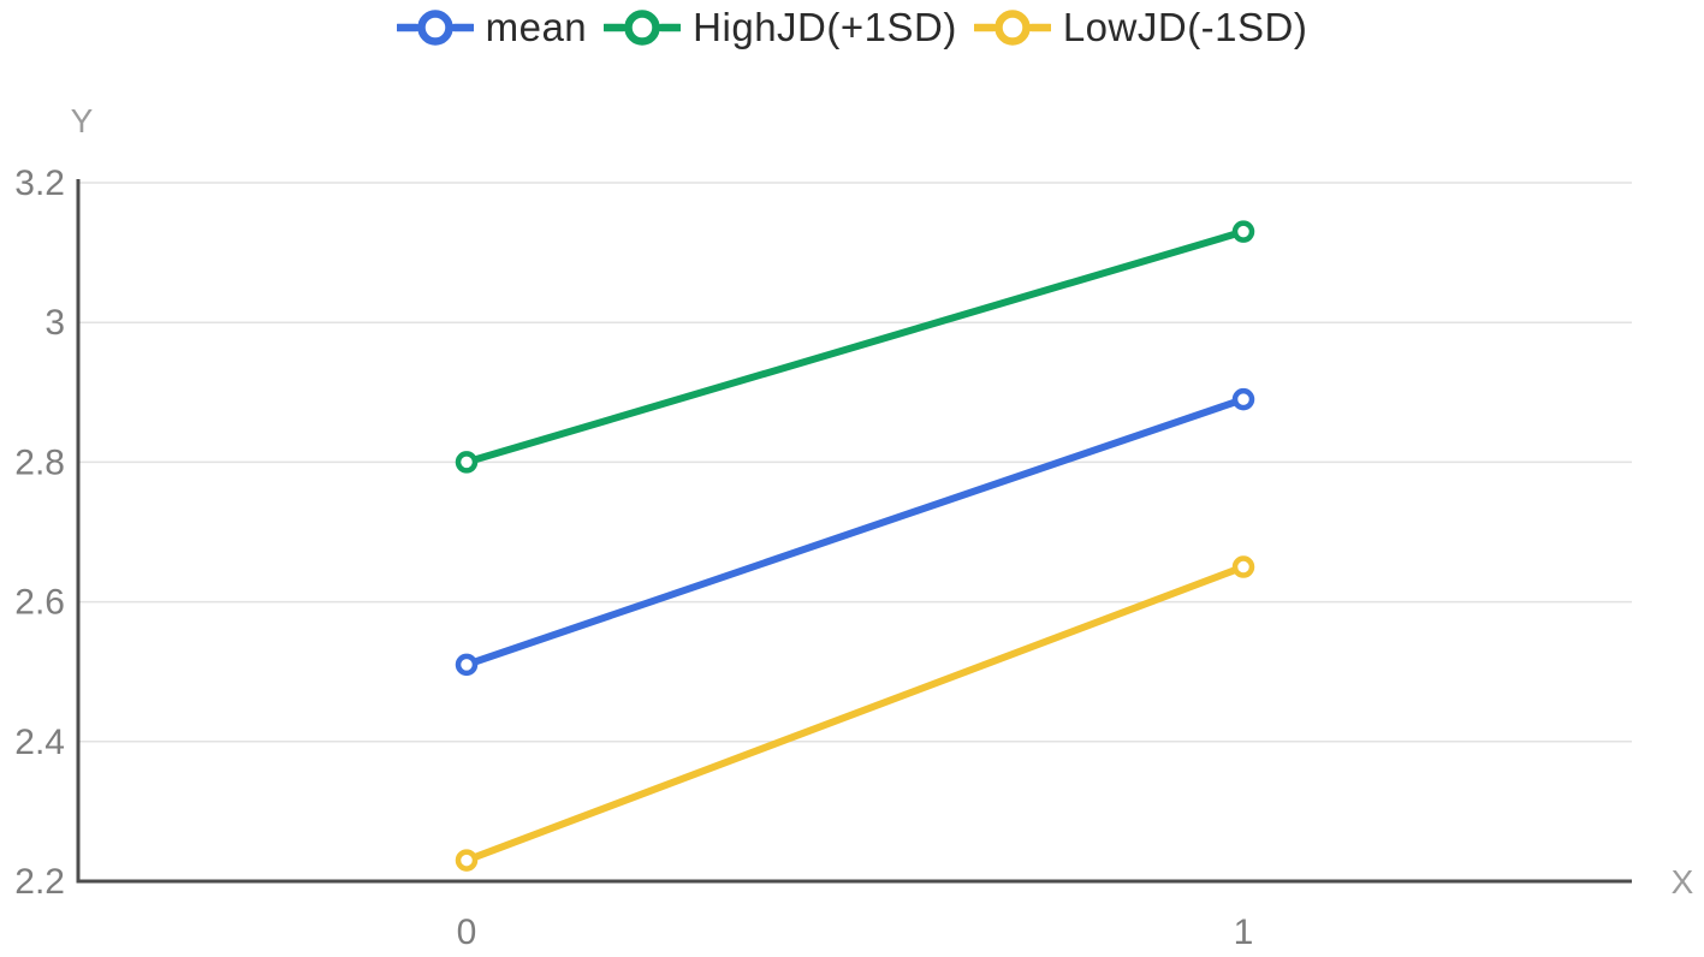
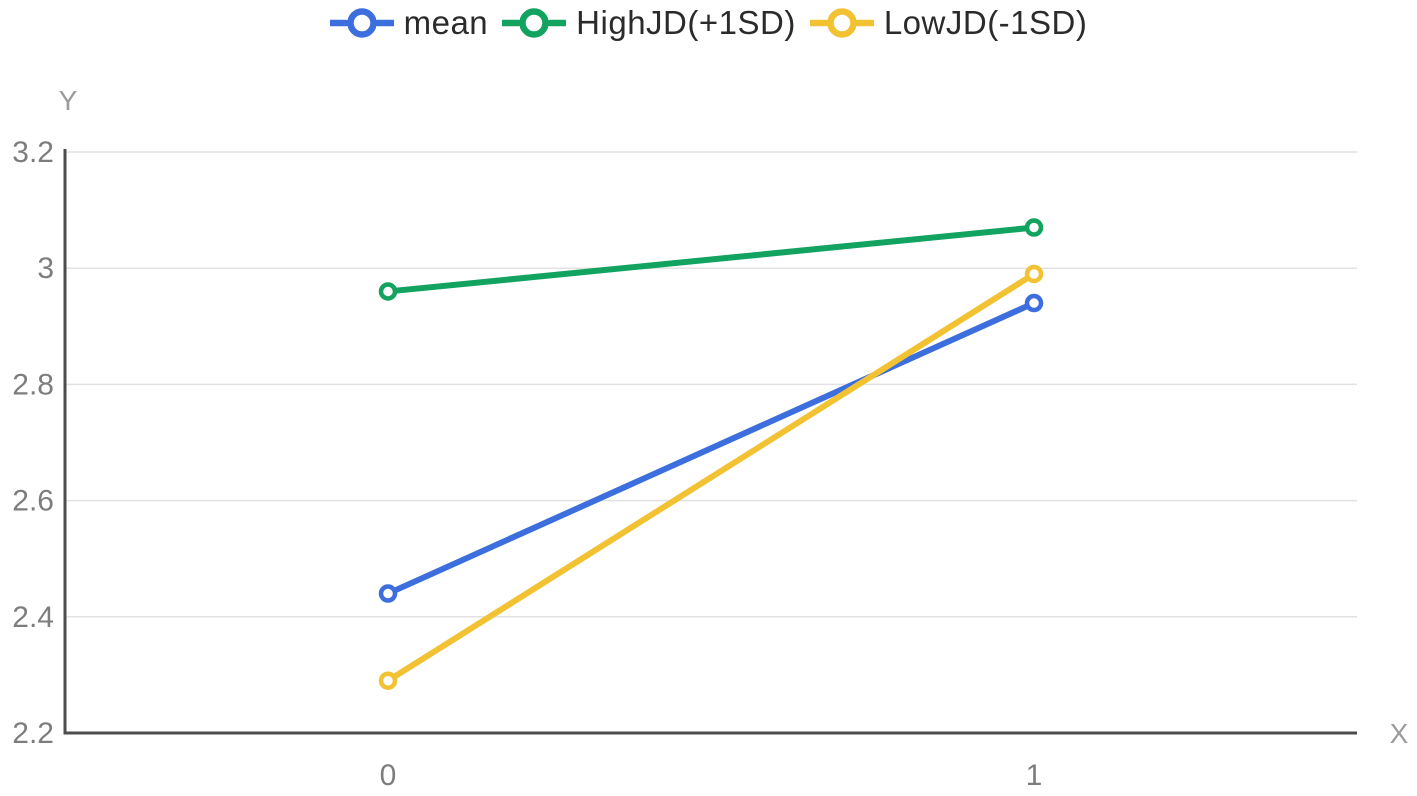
mean/0: 2.51 -> 2.44
HighJD(+1SD)/0: 2.80 -> 2.96
LowJD(-1SD)/0: 2.23 -> 2.29
mean/1: 2.89 -> 2.94
HighJD(+1SD)/1: 3.13 -> 3.07
LowJD(-1SD)/1: 2.65 -> 2.99
